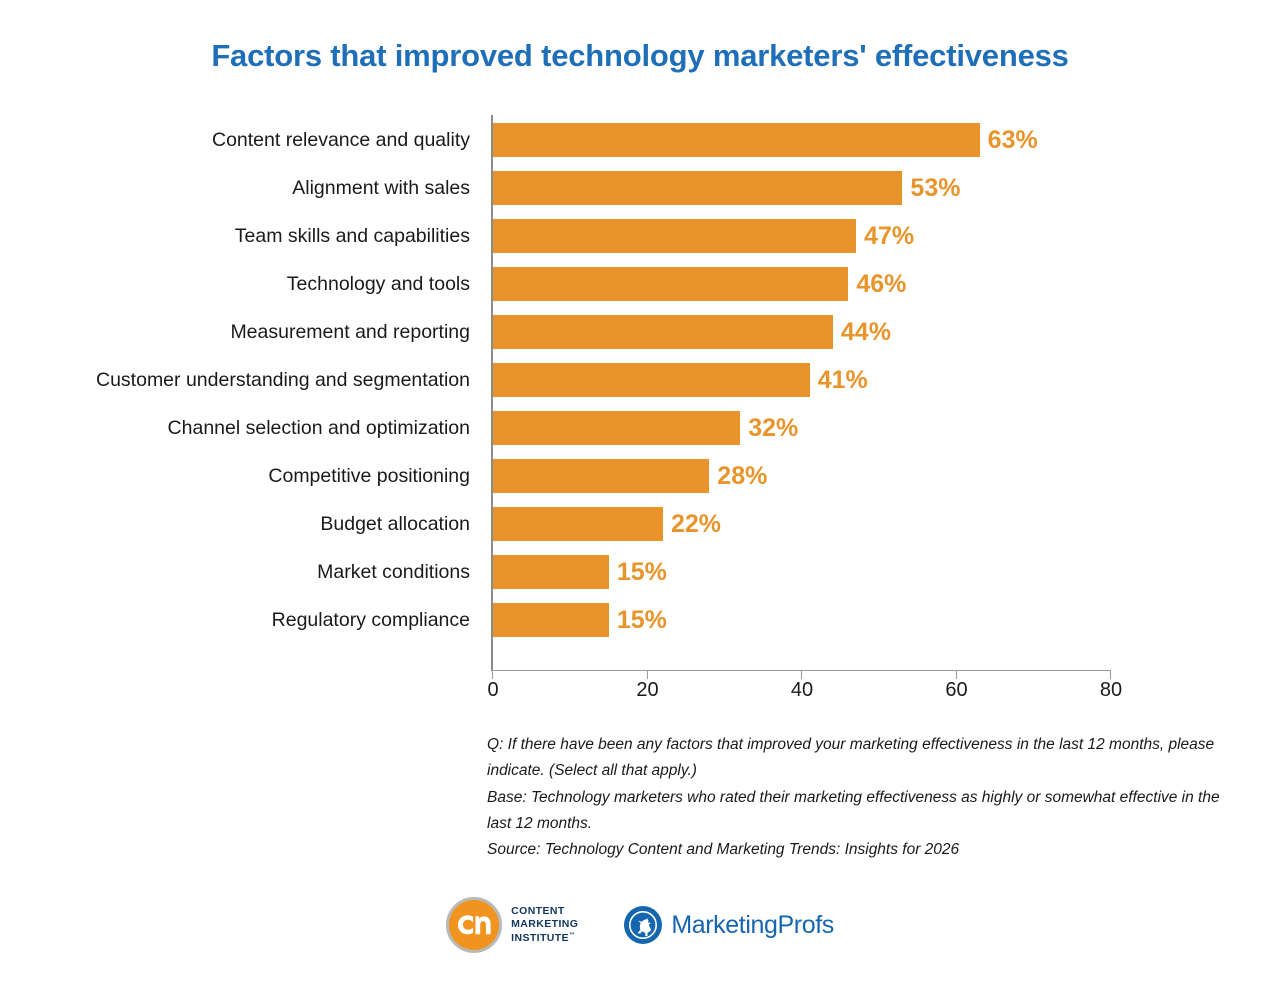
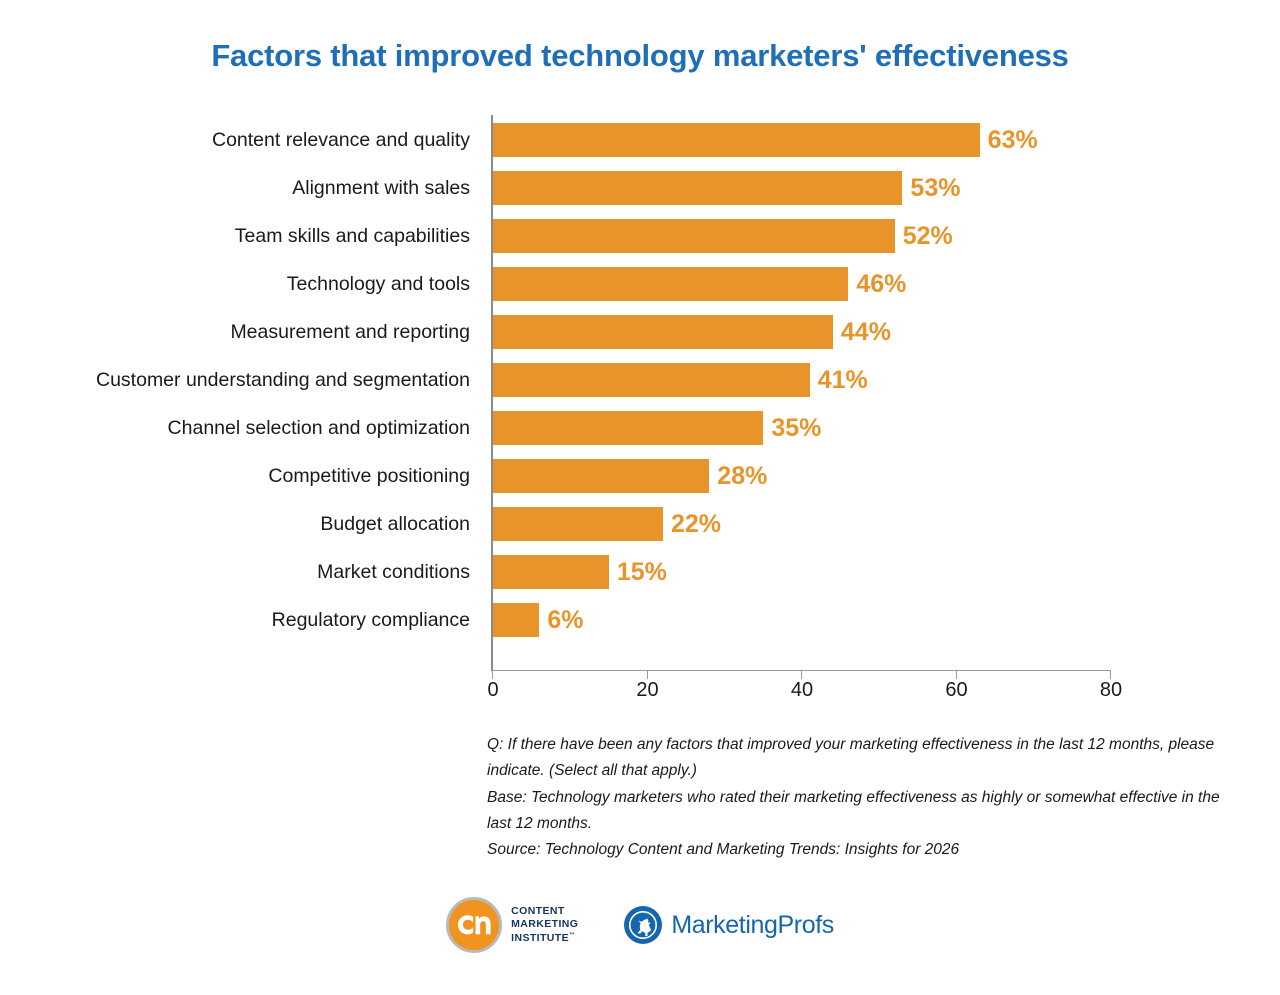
Team skills and capabilities: 47% -> 52%
Channel selection and optimization: 32% -> 35%
Regulatory compliance: 15% -> 6%
